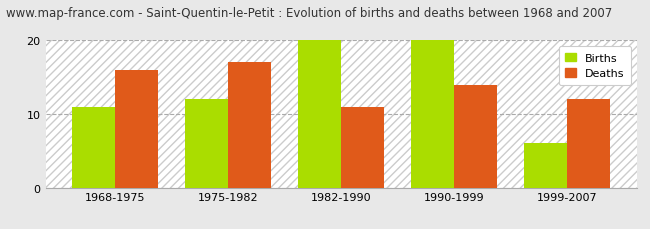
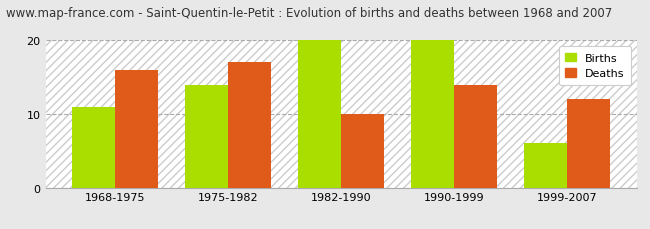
Births/1975-1982: 12 -> 14
Deaths/1982-1990: 11 -> 10
